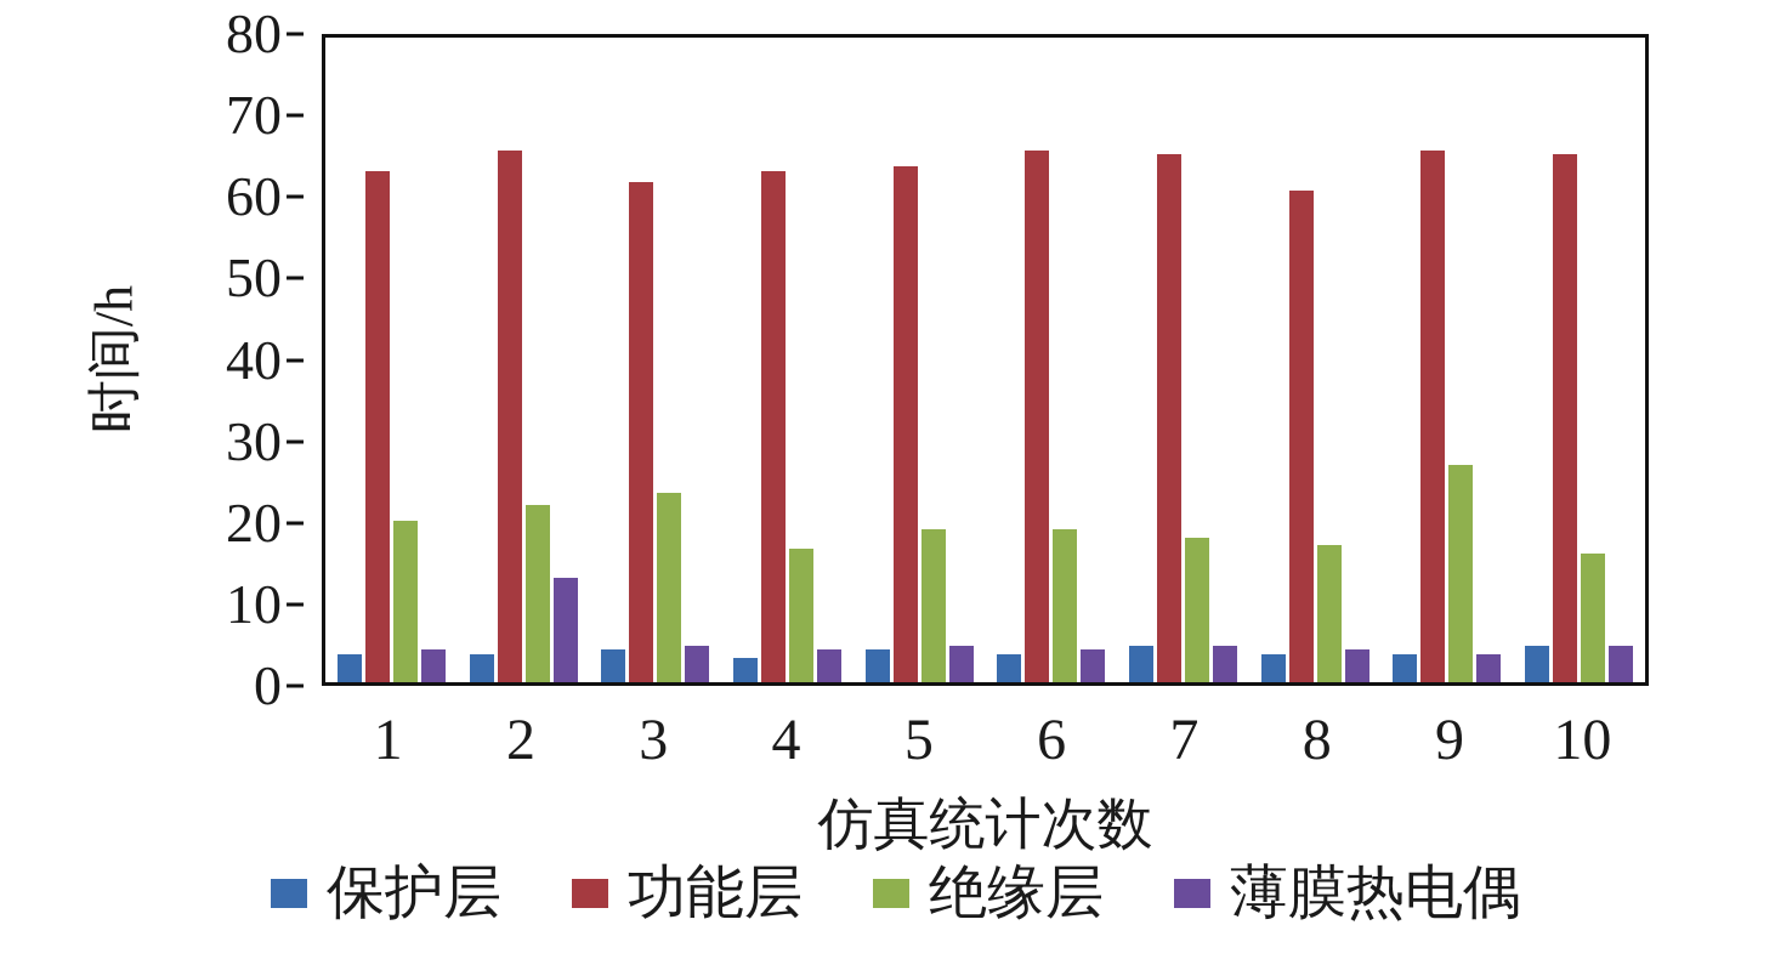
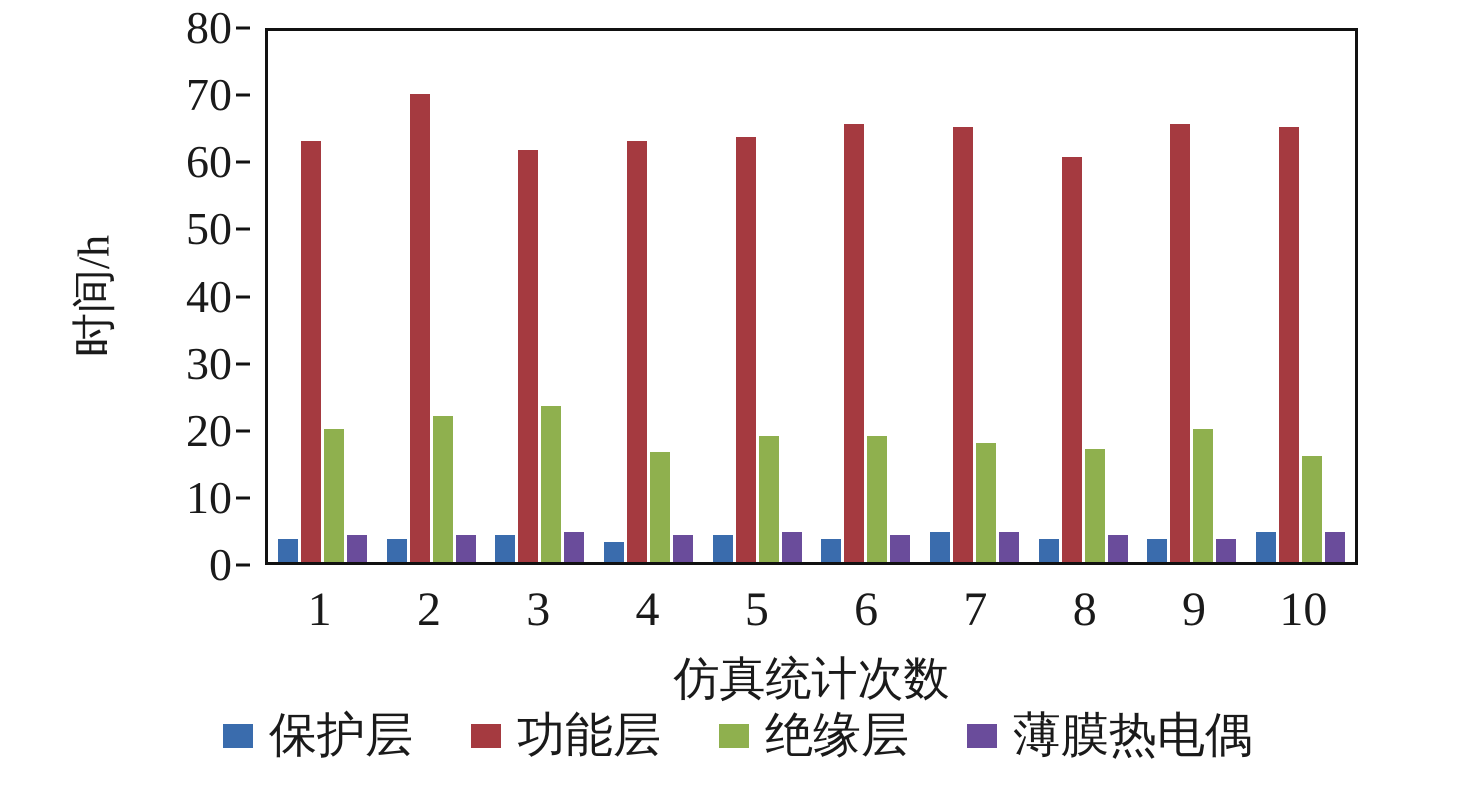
功能层/2: 66 -> 70
薄膜热电偶/2: 13 -> 4
绝缘层/9: 27 -> 20
